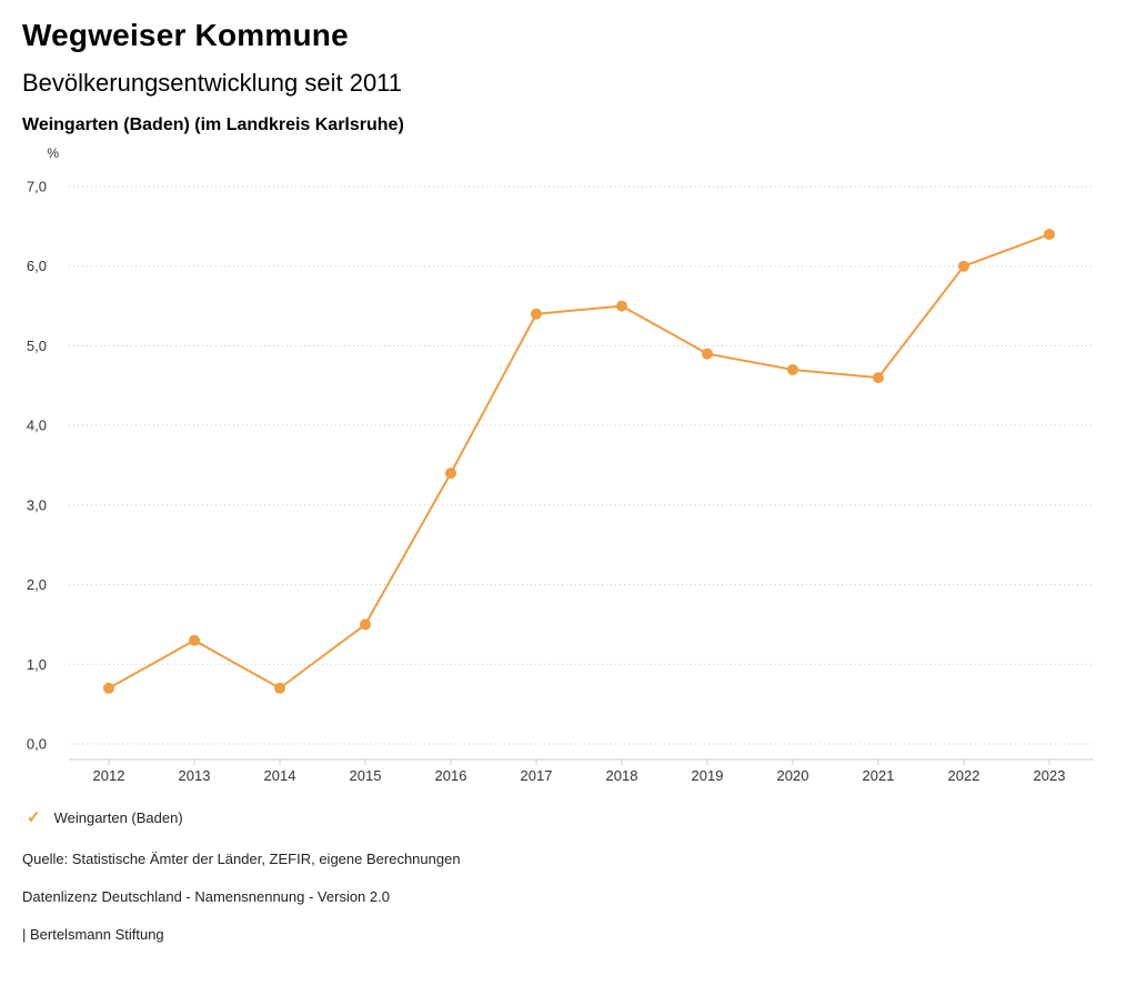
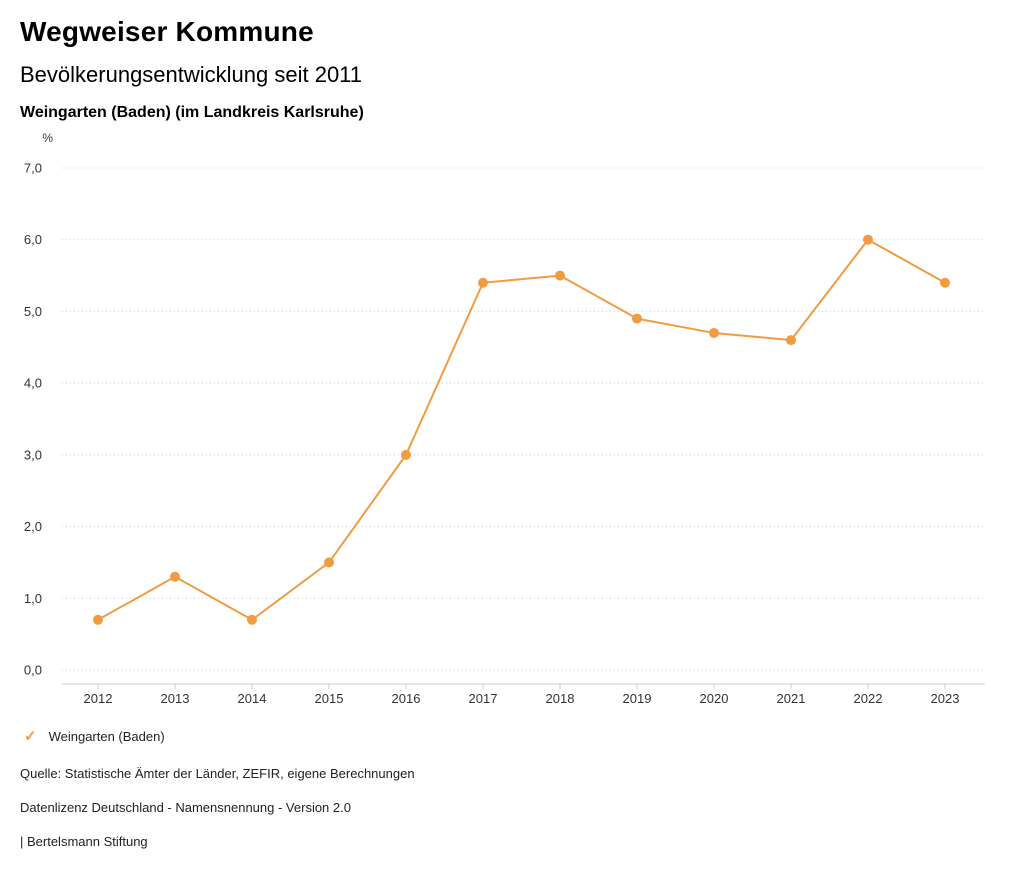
2016: 3,4 -> 3,0
2023: 6,4 -> 5,4
